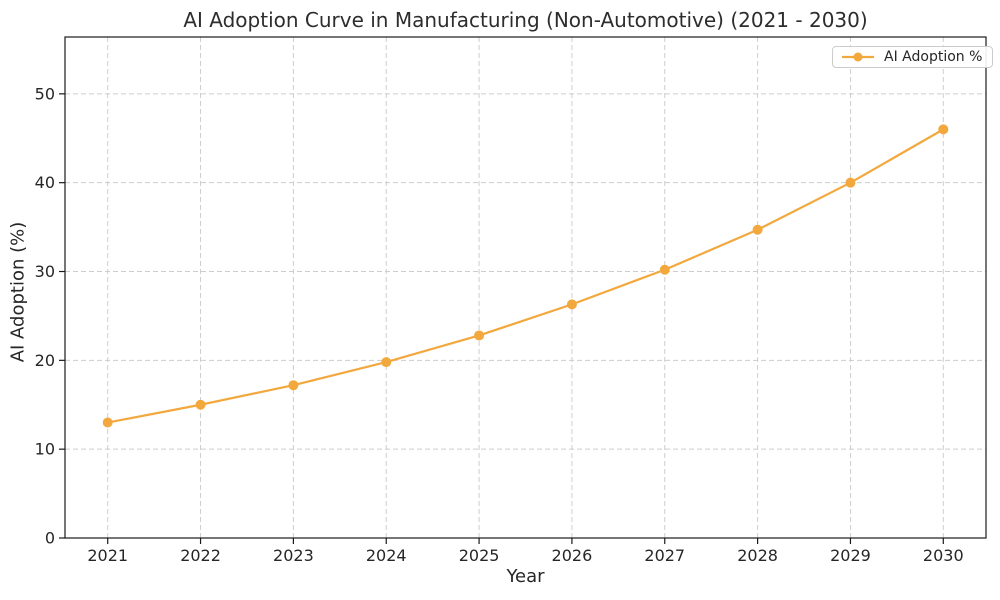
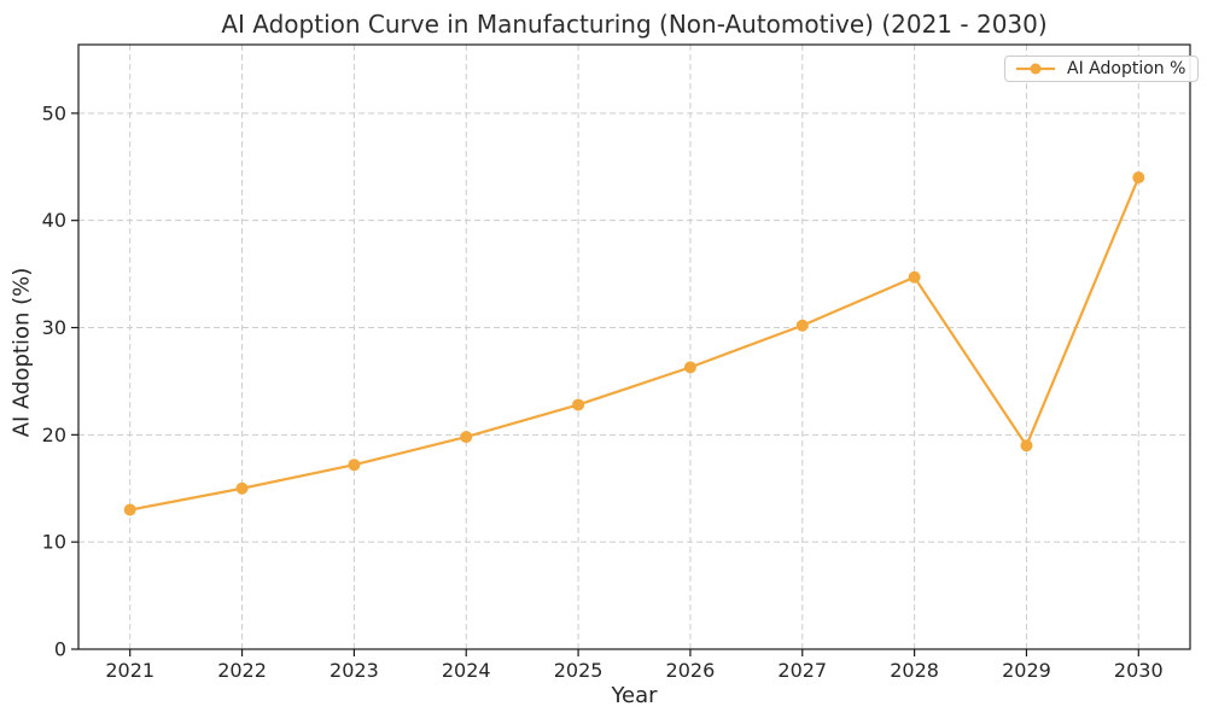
2029: 40 -> 19
2030: 46 -> 44
